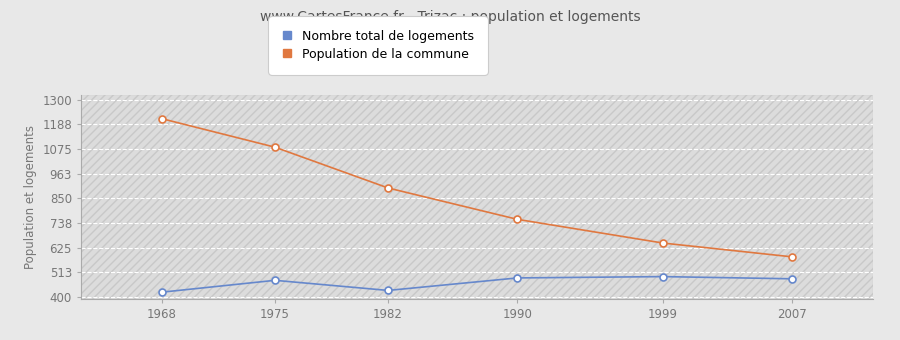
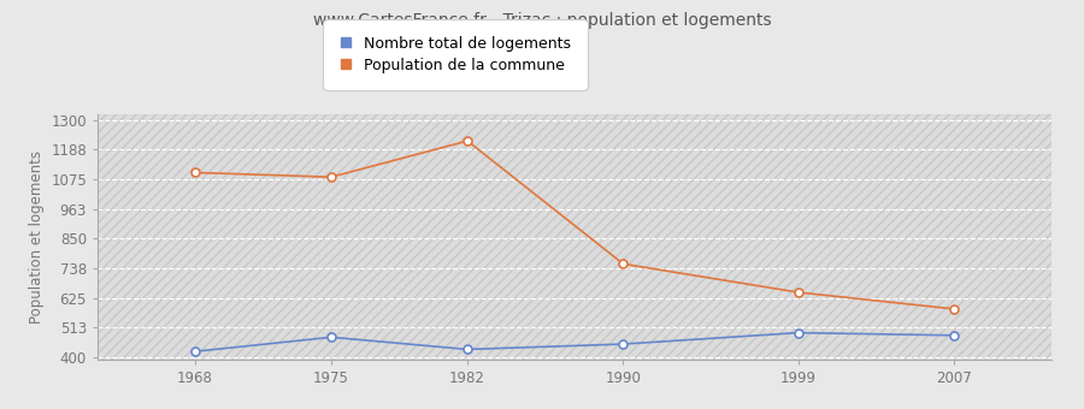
Population de la commune/1968: 1213 -> 1100
Population de la commune/1982: 897 -> 1220
Nombre total de logements/1990: 487 -> 450
